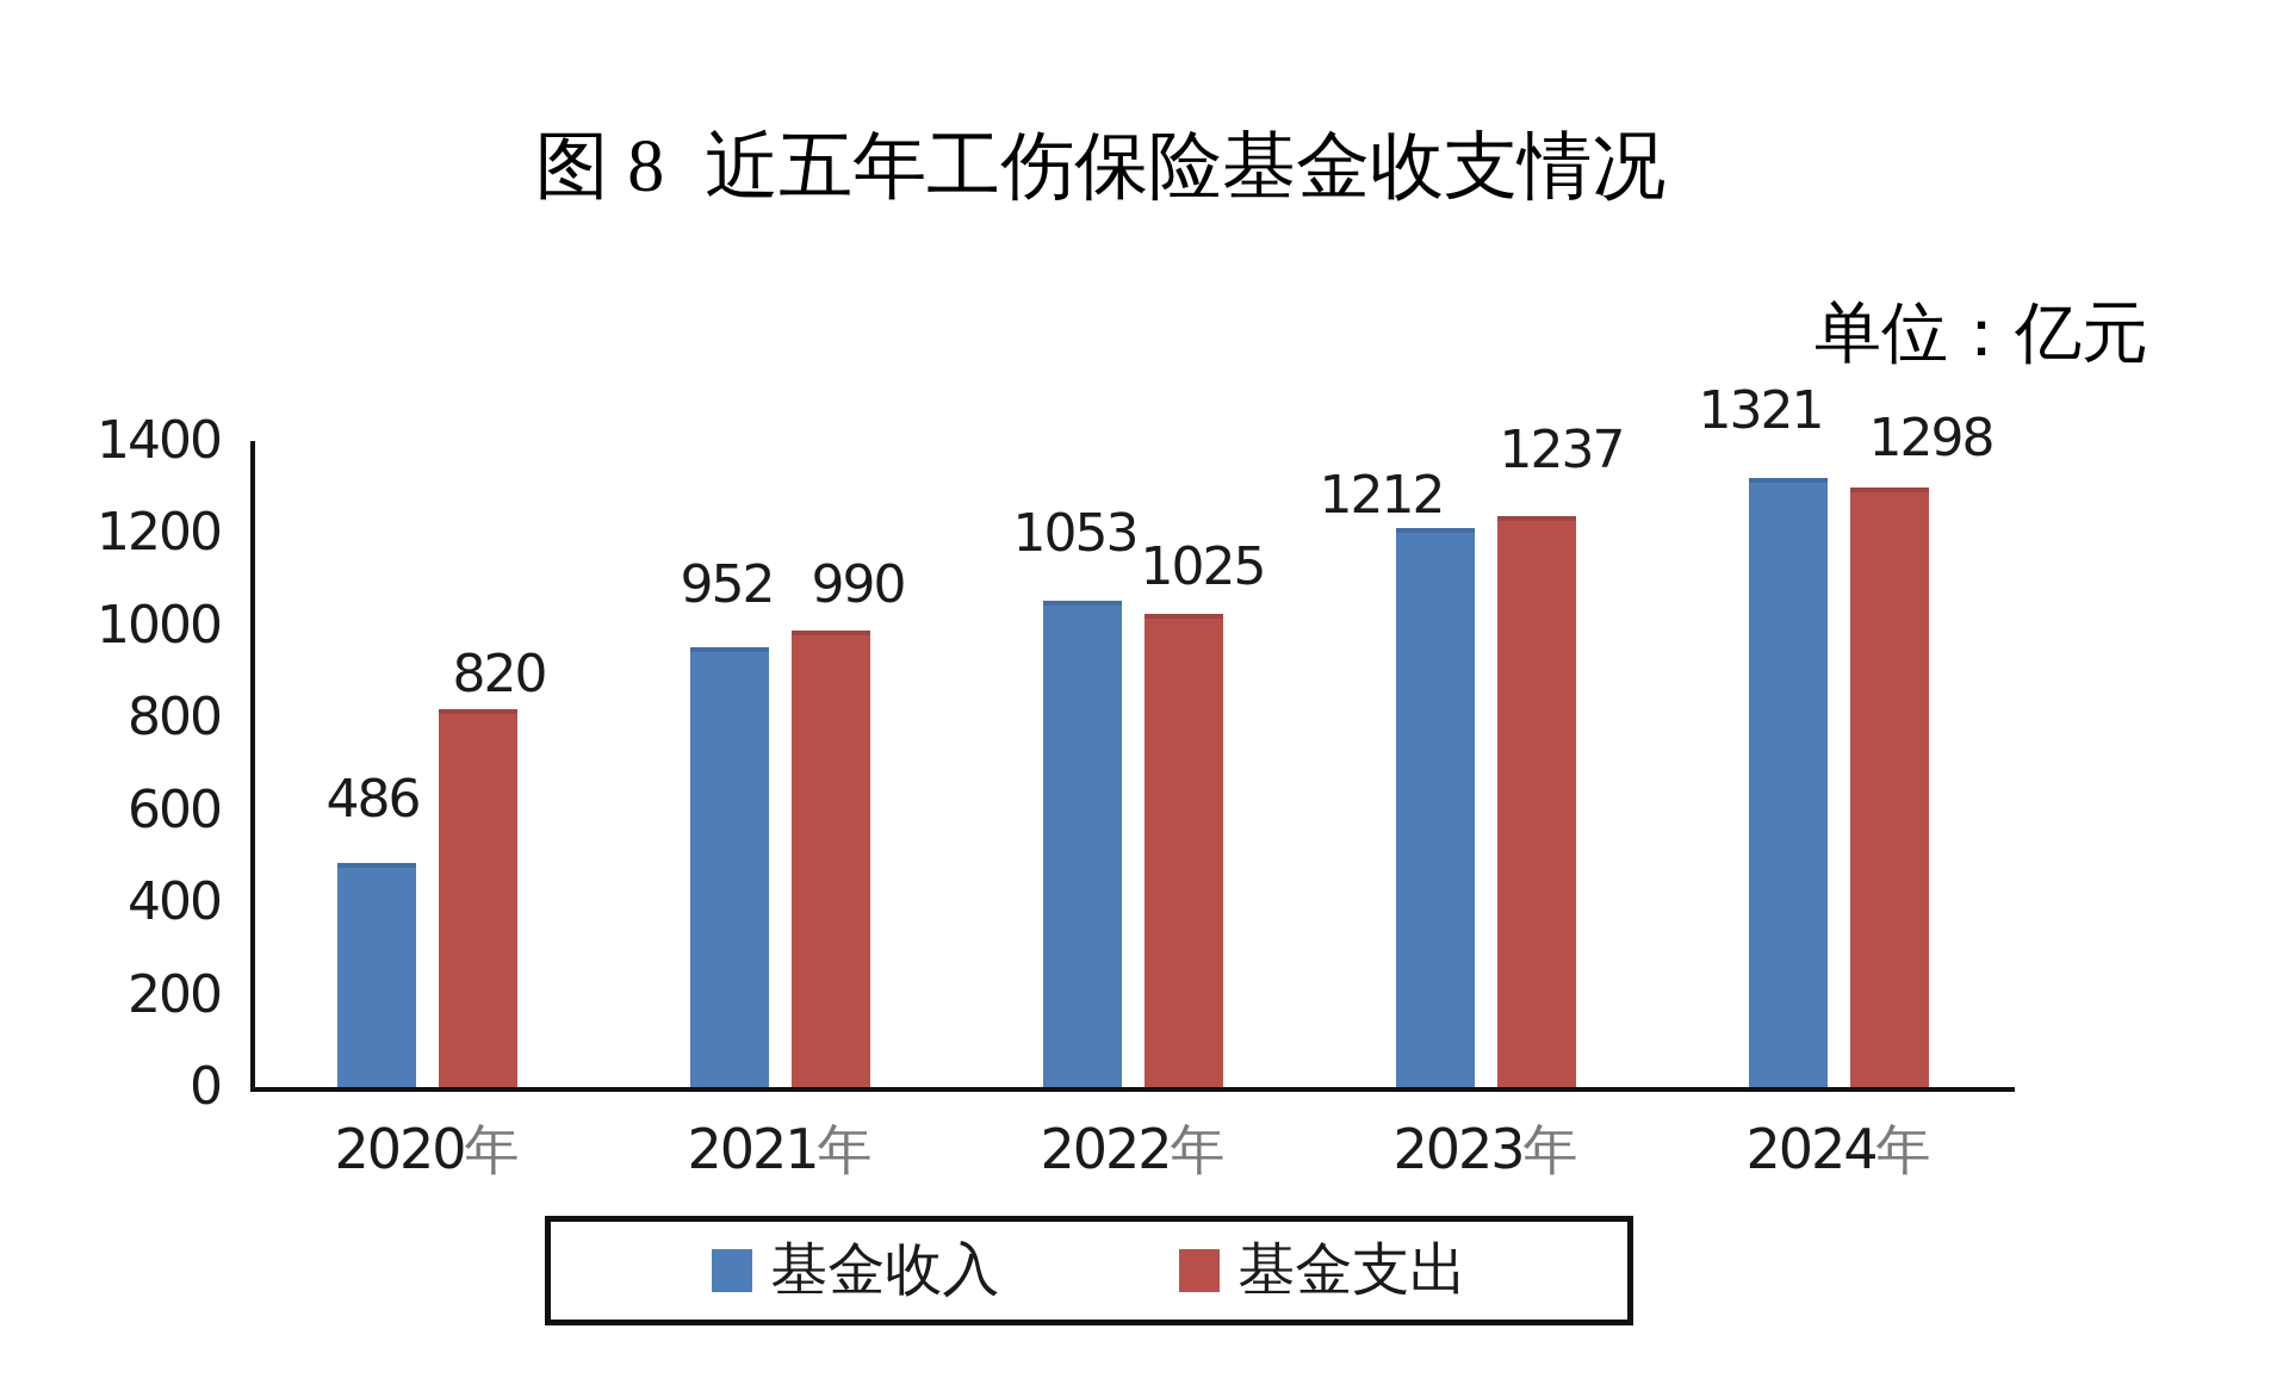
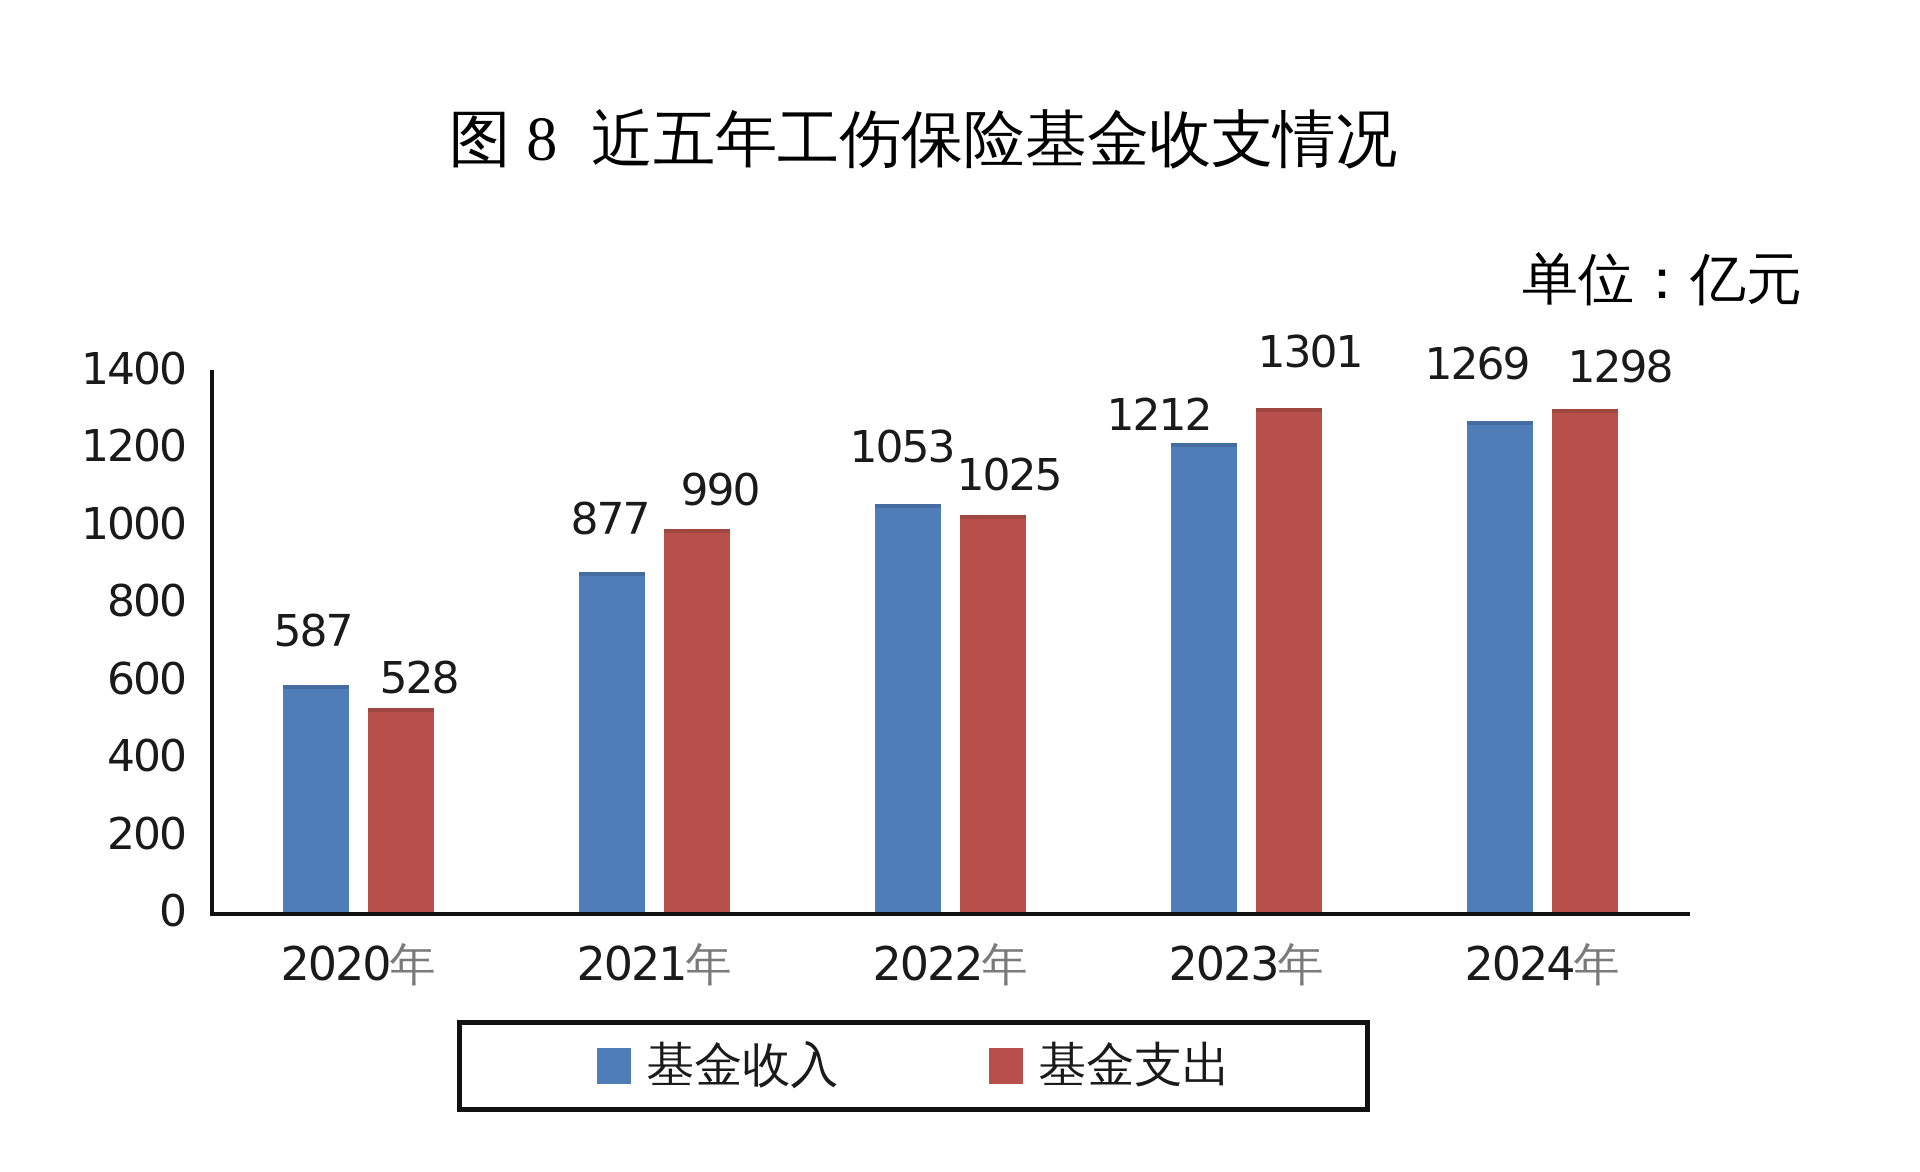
基金收入/2020年: 486 -> 587
基金支出/2020年: 820 -> 528
基金收入/2021年: 952 -> 877
基金支出/2023年: 1237 -> 1301
基金收入/2024年: 1321 -> 1269
